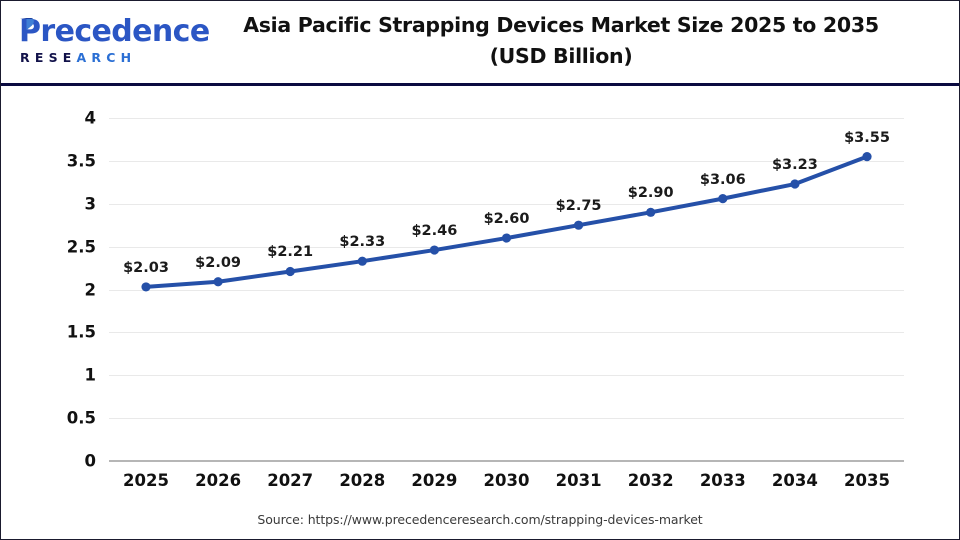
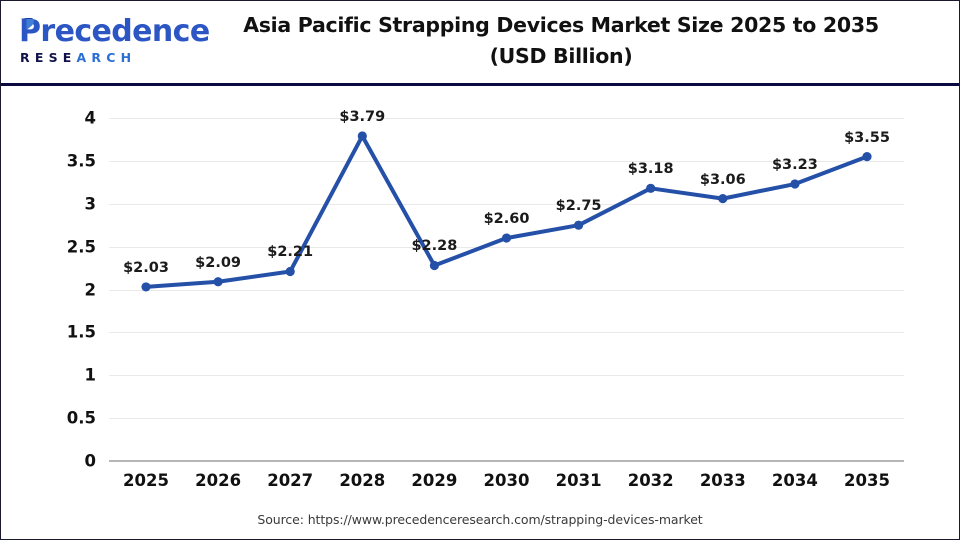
2028: $2.33 -> $3.79
2029: $2.46 -> $2.28
2032: $2.90 -> $3.18
